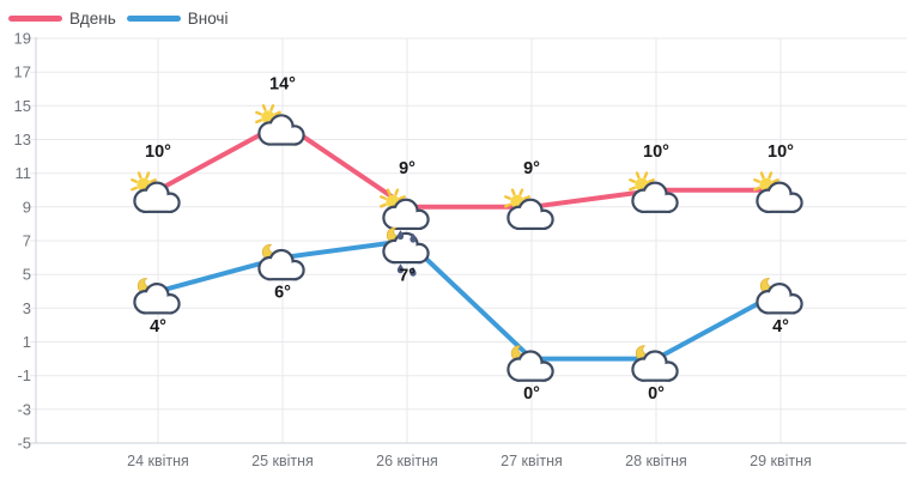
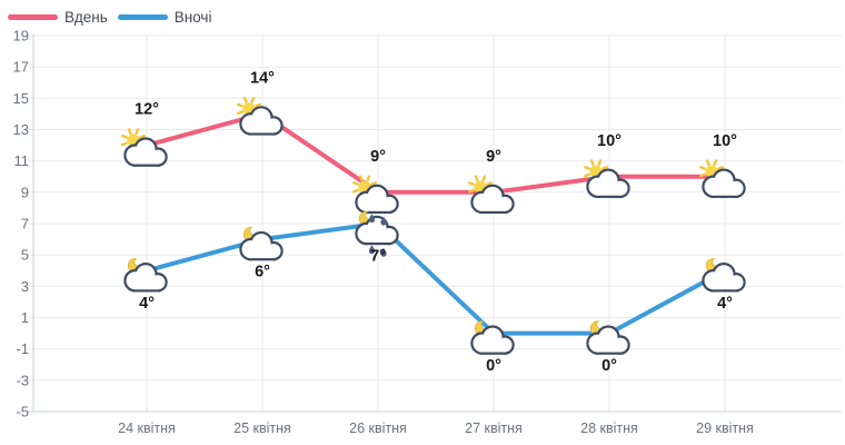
Вдень/24 квітня: 10° -> 12°
